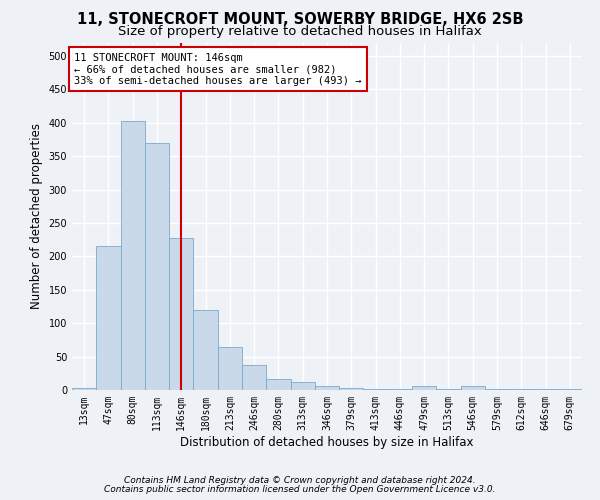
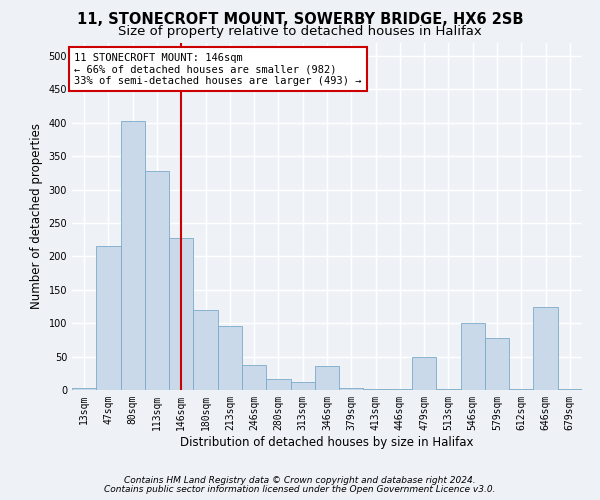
113sqm: 370 -> 328
213sqm: 65 -> 96
346sqm: 6 -> 36
479sqm: 6 -> 50
546sqm: 6 -> 100
579sqm: 2 -> 78
646sqm: 1 -> 124
